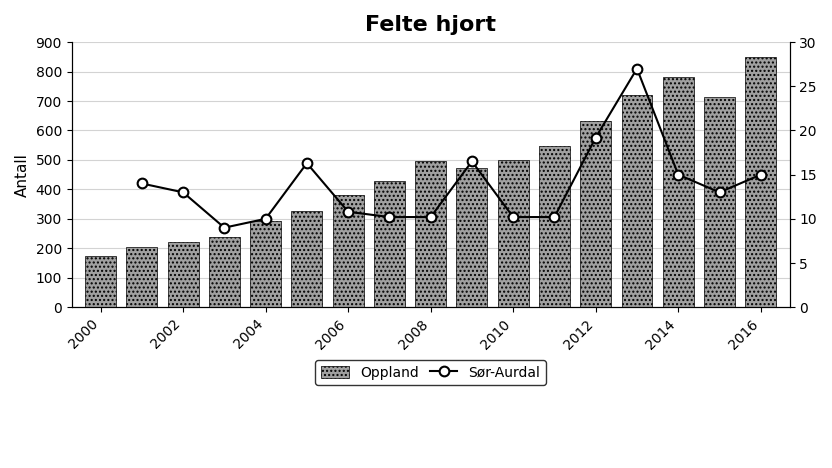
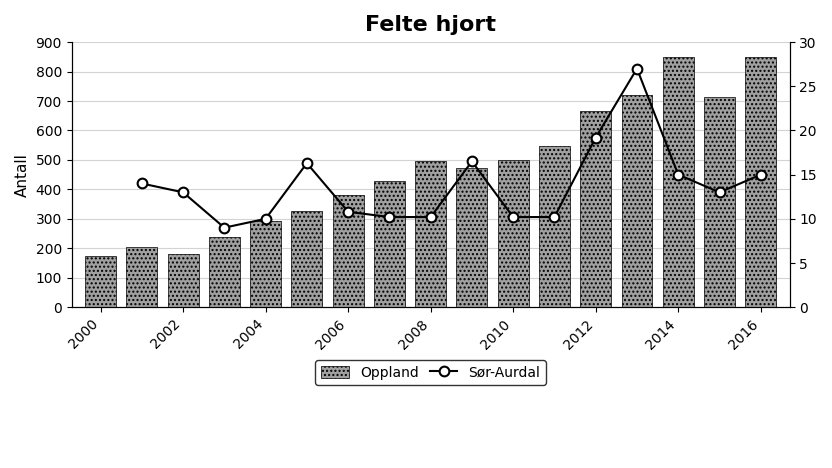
Oppland/2002: 222 -> 180
Oppland/2012: 632 -> 665
Oppland/2014: 782 -> 850
